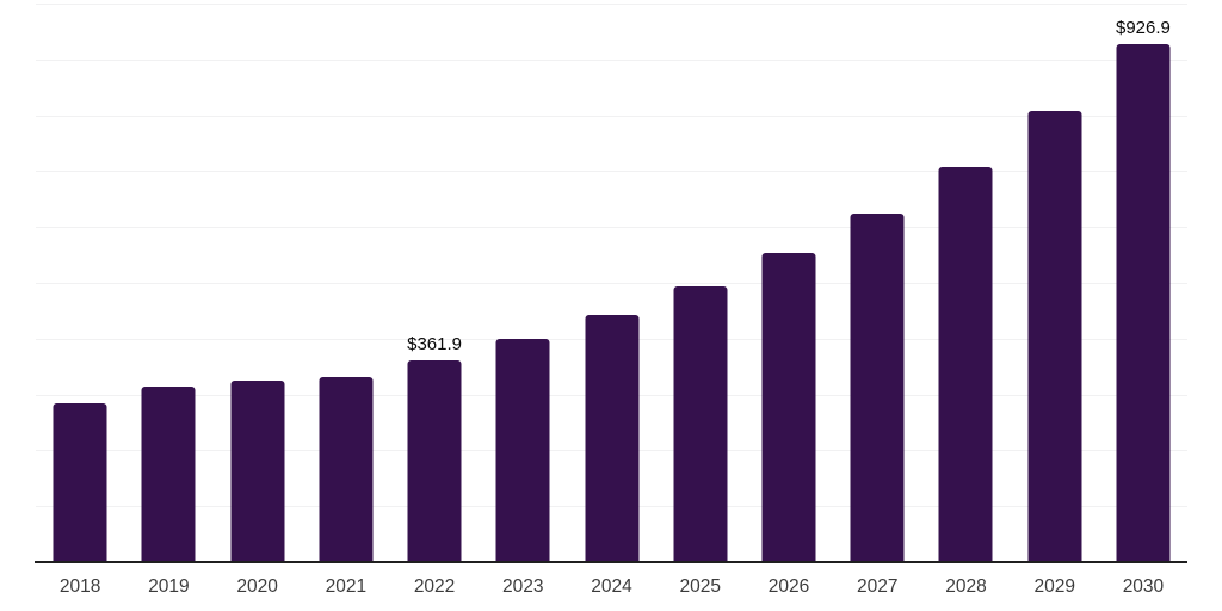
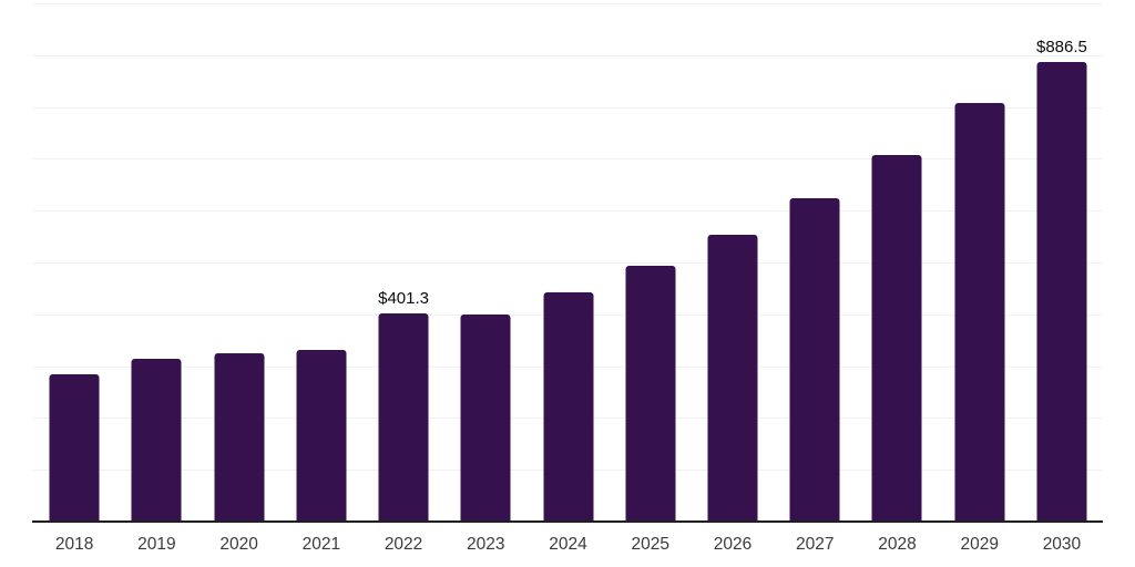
2022: $361.9 -> $401.3
2030: $926.9 -> $886.5
